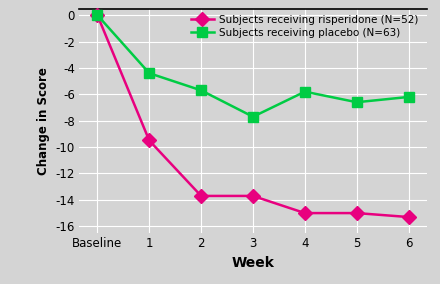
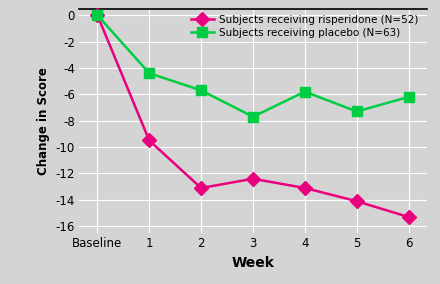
Subjects receiving risperidone (N=52)/2: -13.7 -> -13.1
Subjects receiving risperidone (N=52)/3: -13.7 -> -12.4
Subjects receiving risperidone (N=52)/4: -15.0 -> -13.1
Subjects receiving risperidone (N=52)/5: -15.0 -> -14.1
Subjects receiving placebo (N=63)/5: -6.6 -> -7.3
